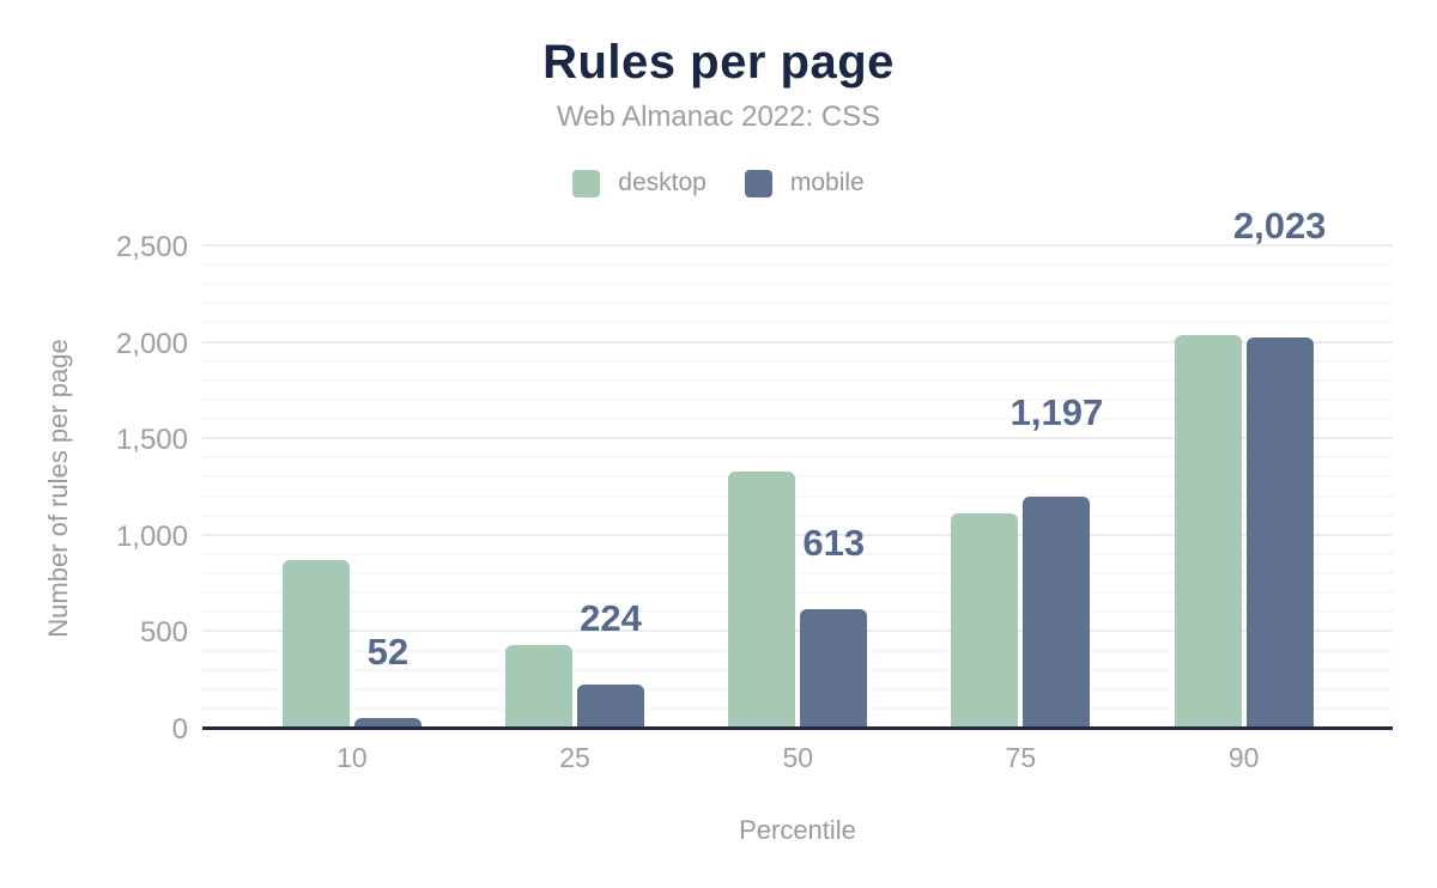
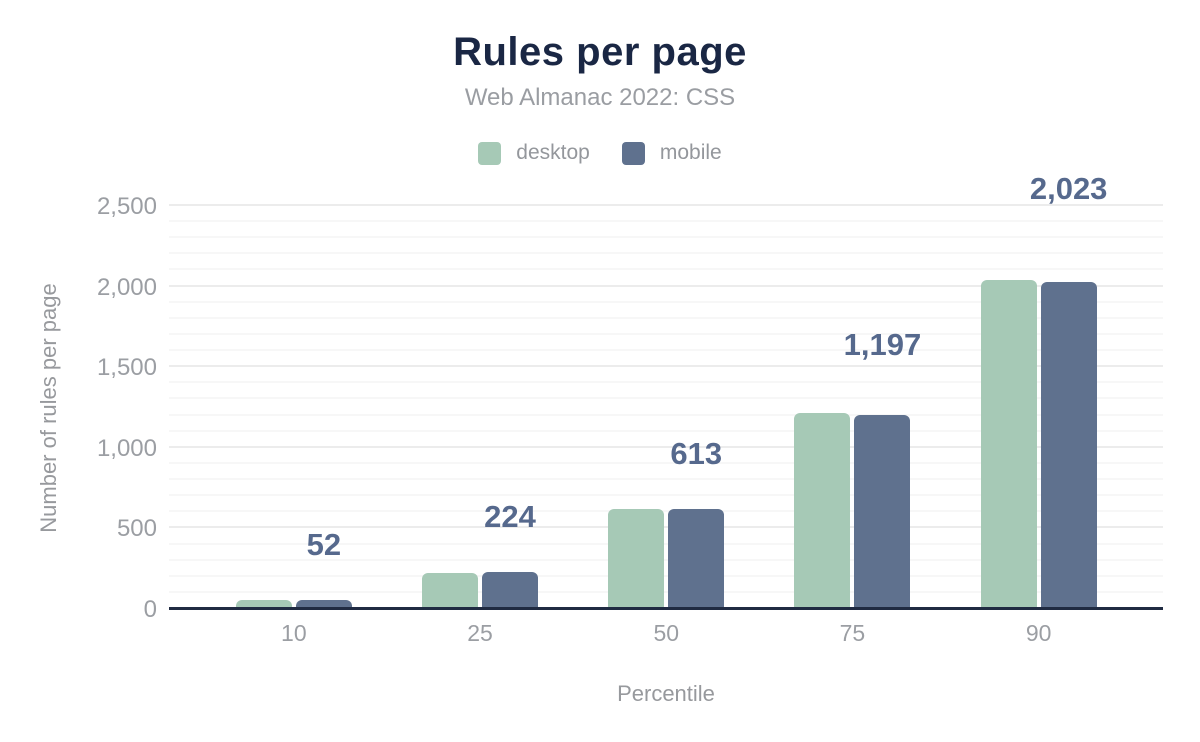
desktop/10: 870 -> 50
desktop/25: 430 -> 220
desktop/50: 1330 -> 620
desktop/75: 1110 -> 1210
